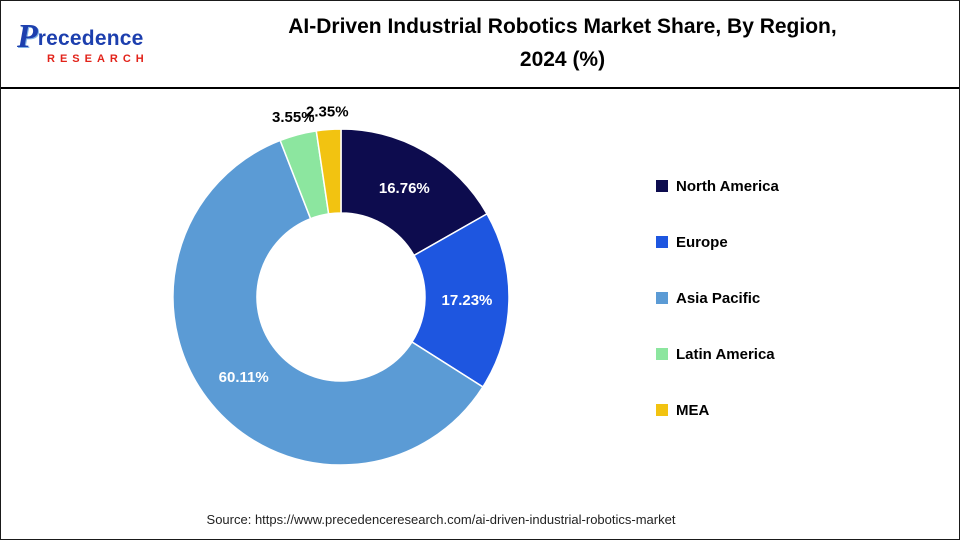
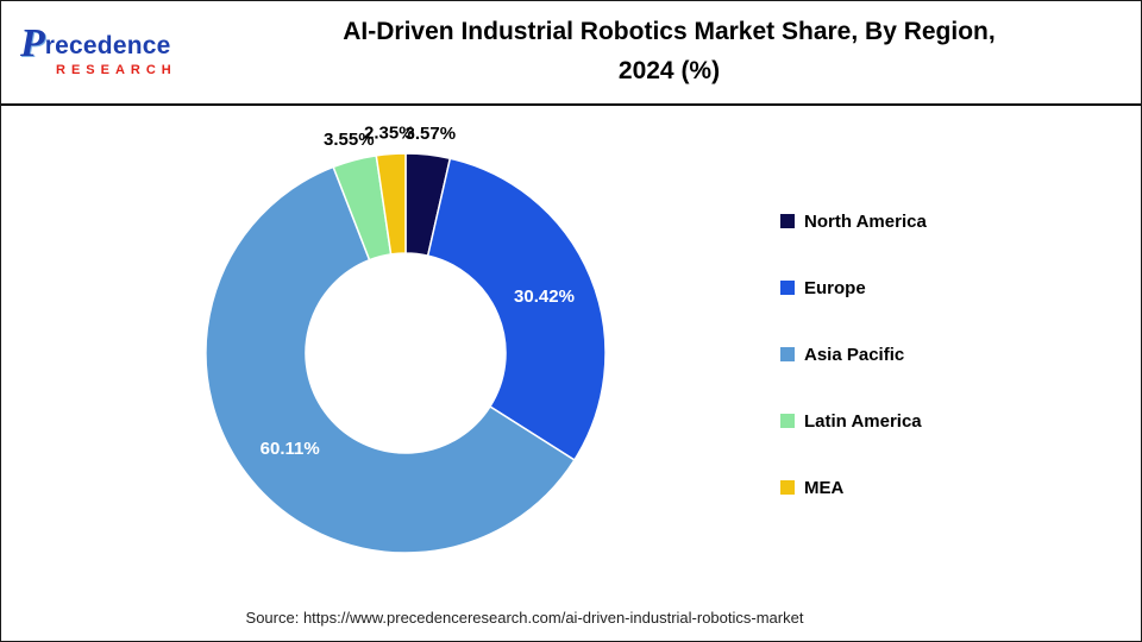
North America: 16.76% -> 3.57%
Europe: 17.23% -> 30.42%
